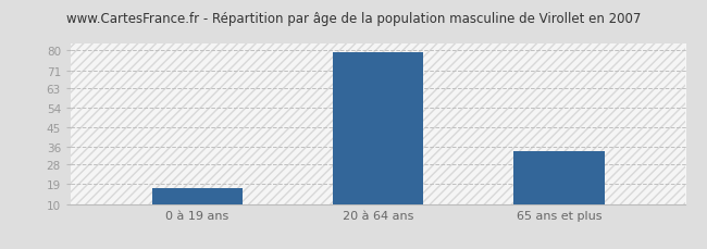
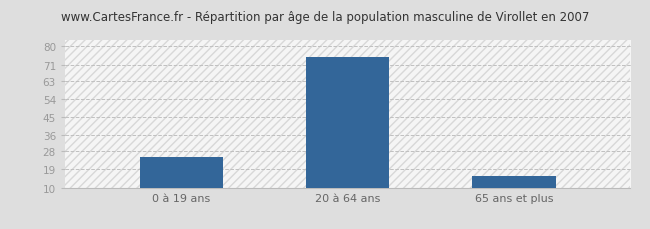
0 à 19 ans: 17 -> 25
20 à 64 ans: 79 -> 75
65 ans et plus: 34 -> 16
